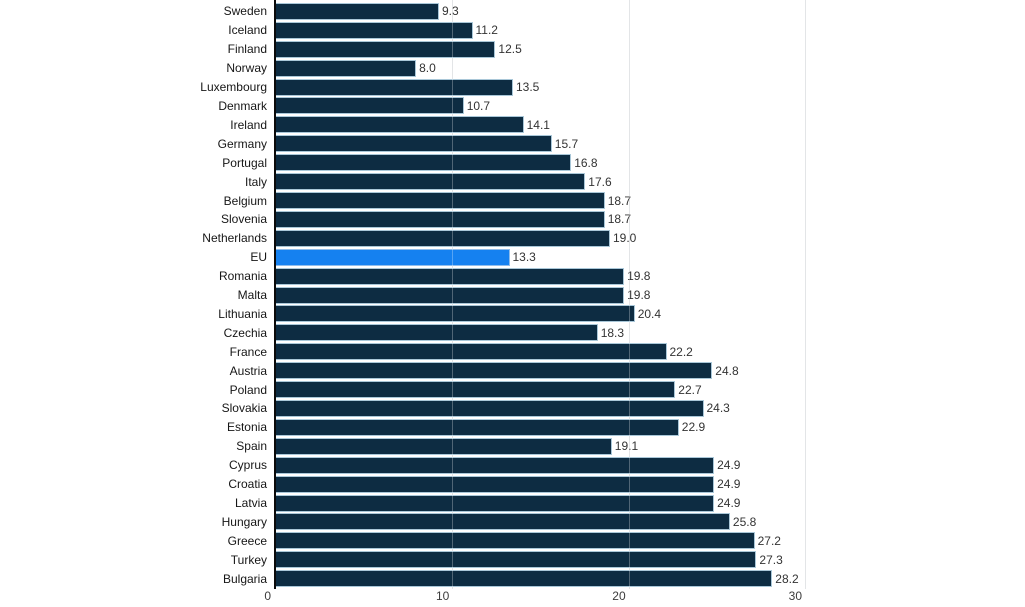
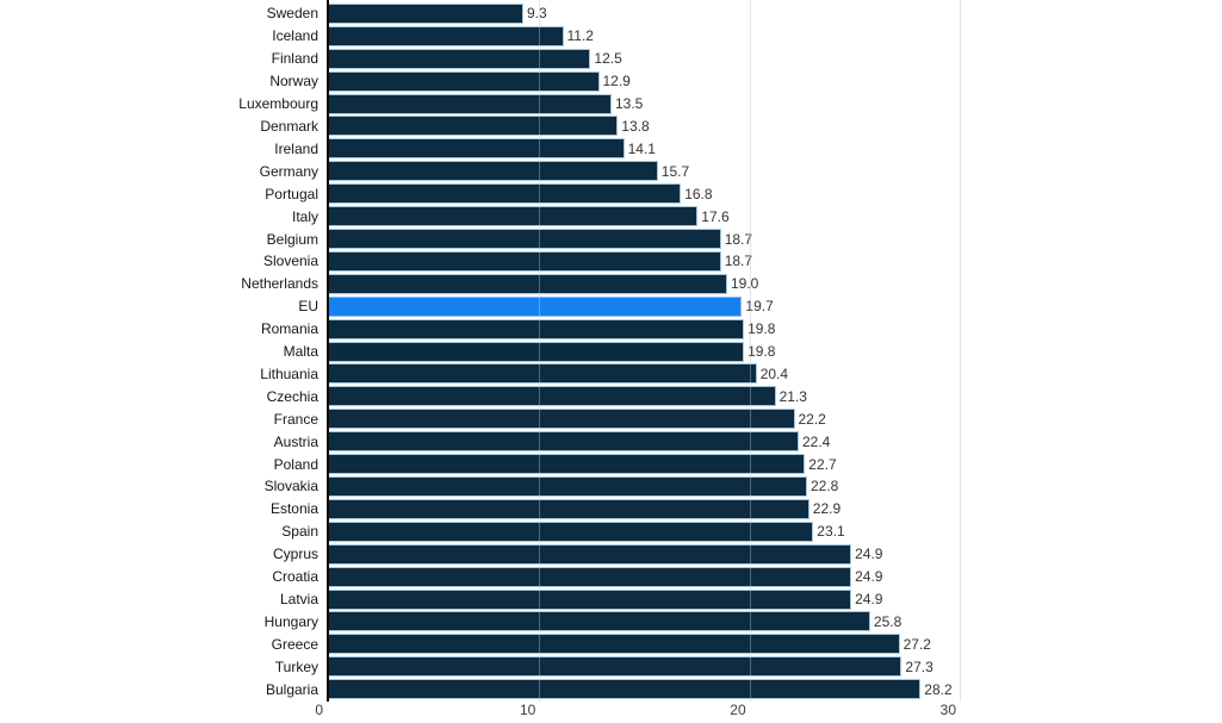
Norway: 8.0 -> 12.9
Denmark: 10.7 -> 13.8
EU: 13.3 -> 19.7
Czechia: 18.3 -> 21.3
Austria: 24.8 -> 22.4
Slovakia: 24.3 -> 22.8
Spain: 19.1 -> 23.1
